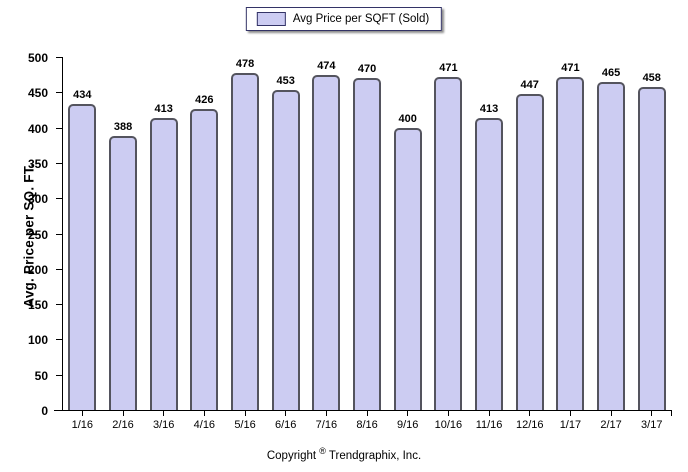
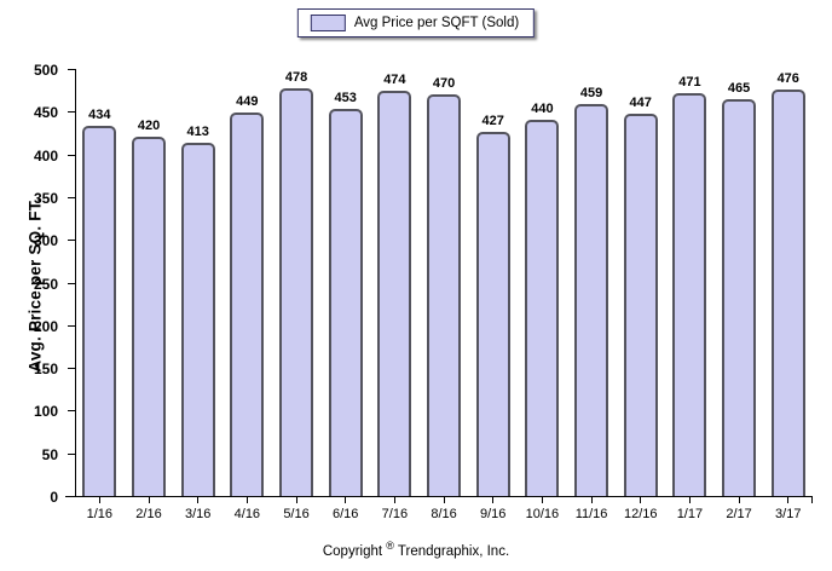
2/16: 388 -> 420
4/16: 426 -> 449
9/16: 400 -> 427
10/16: 471 -> 440
11/16: 413 -> 459
3/17: 458 -> 476
